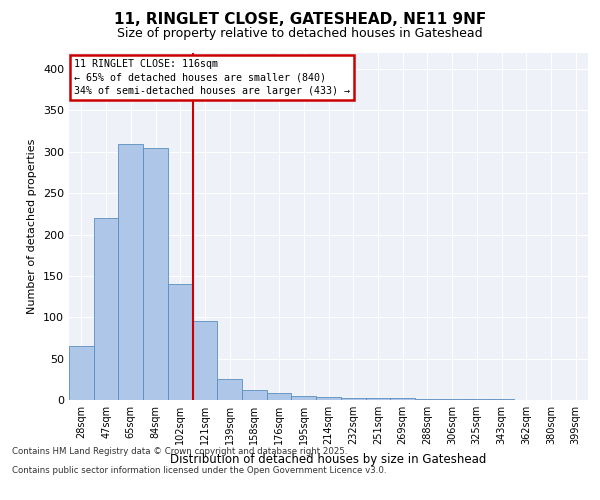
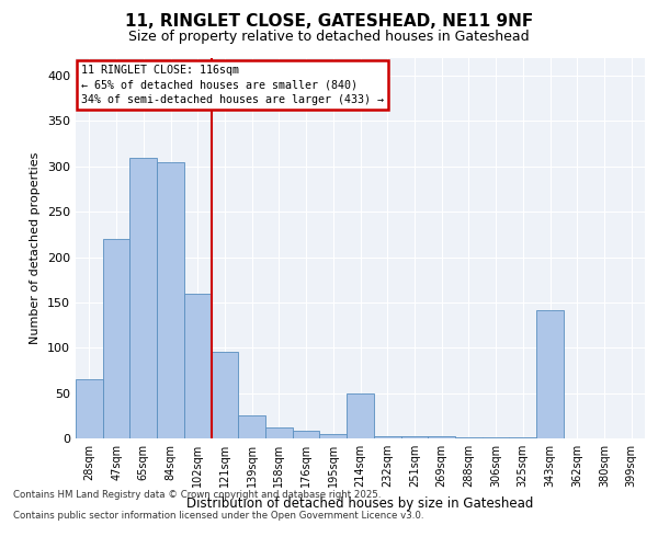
102sqm: 140 -> 160
214sqm: 4 -> 50
343sqm: 1 -> 142
